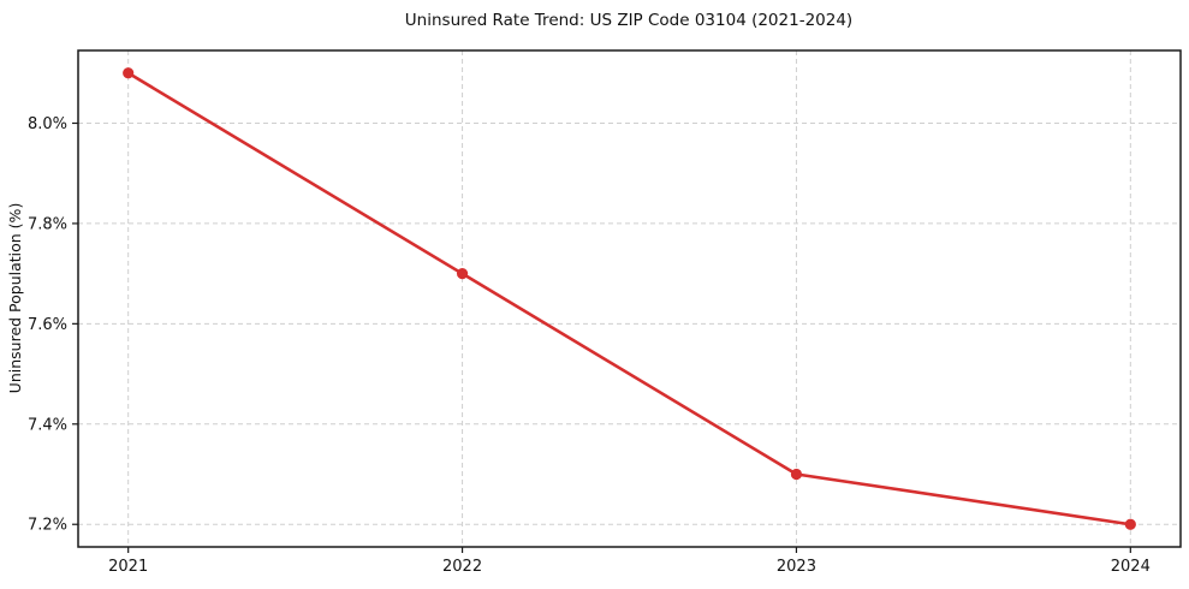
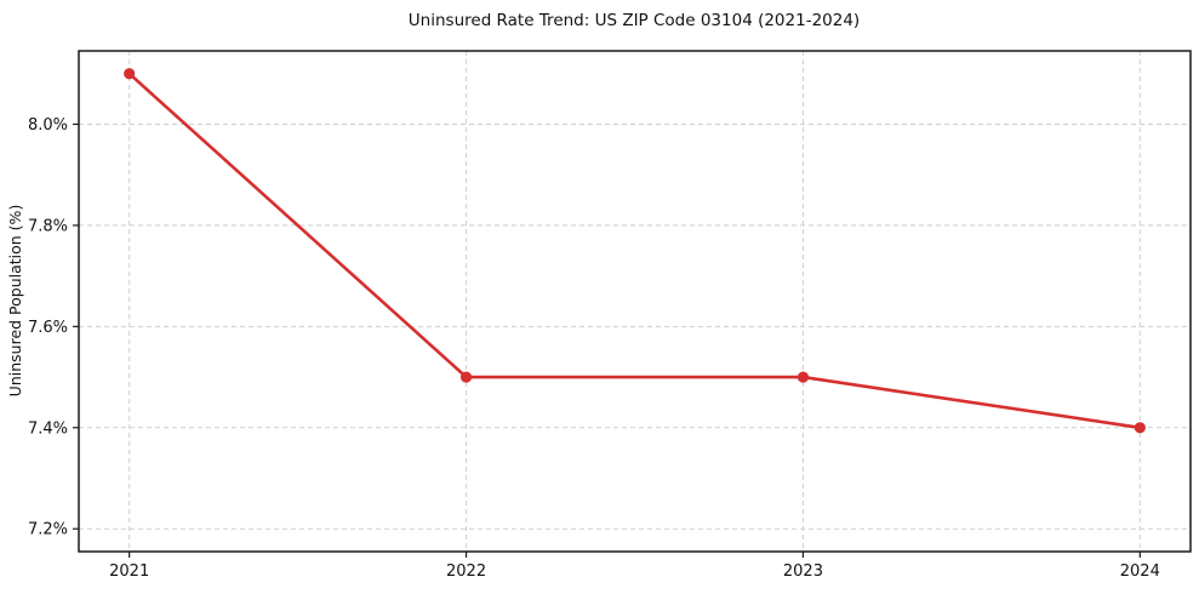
2022: 7.7% -> 7.5%
2023: 7.3% -> 7.5%
2024: 7.2% -> 7.4%
